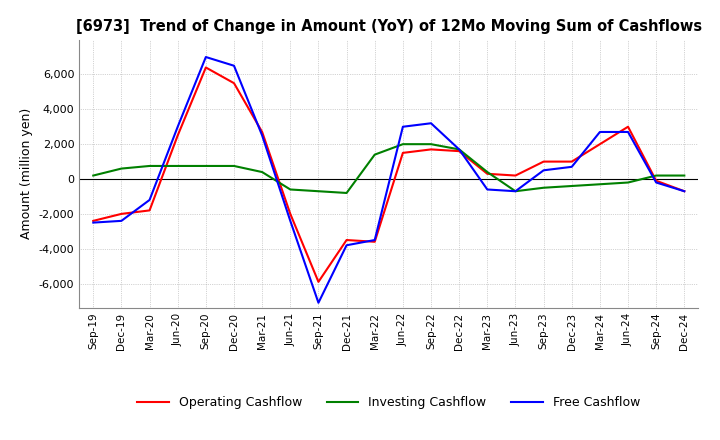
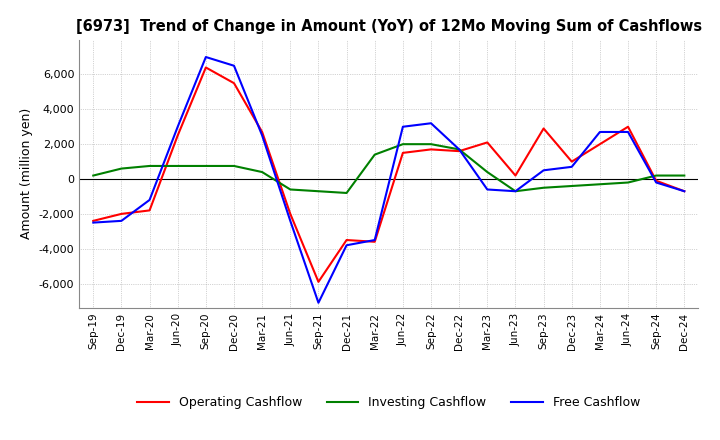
Operating Cashflow/Mar-23: 300 -> 2,100
Operating Cashflow/Sep-23: 1,000 -> 2,900
